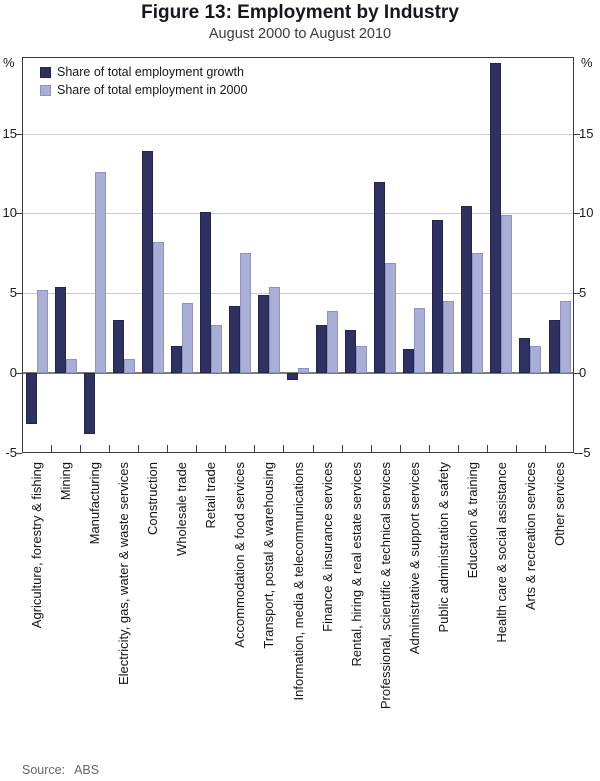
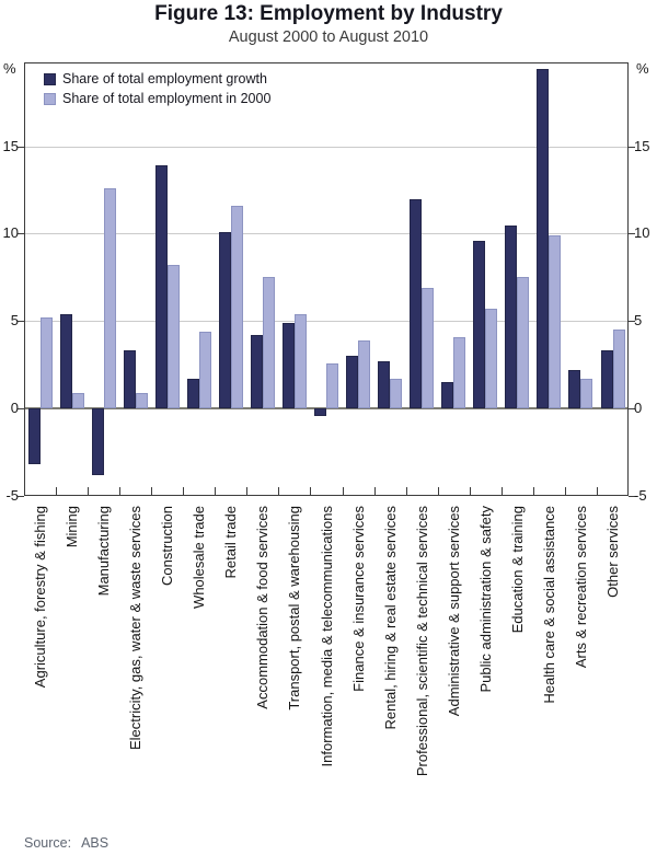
Share of total employment in 2000/Retail trade: 3.0 -> 11.6
Share of total employment in 2000/Information, media & telecommunications: 0.3 -> 2.6
Share of total employment in 2000/Public administration & safety: 4.5 -> 5.7
